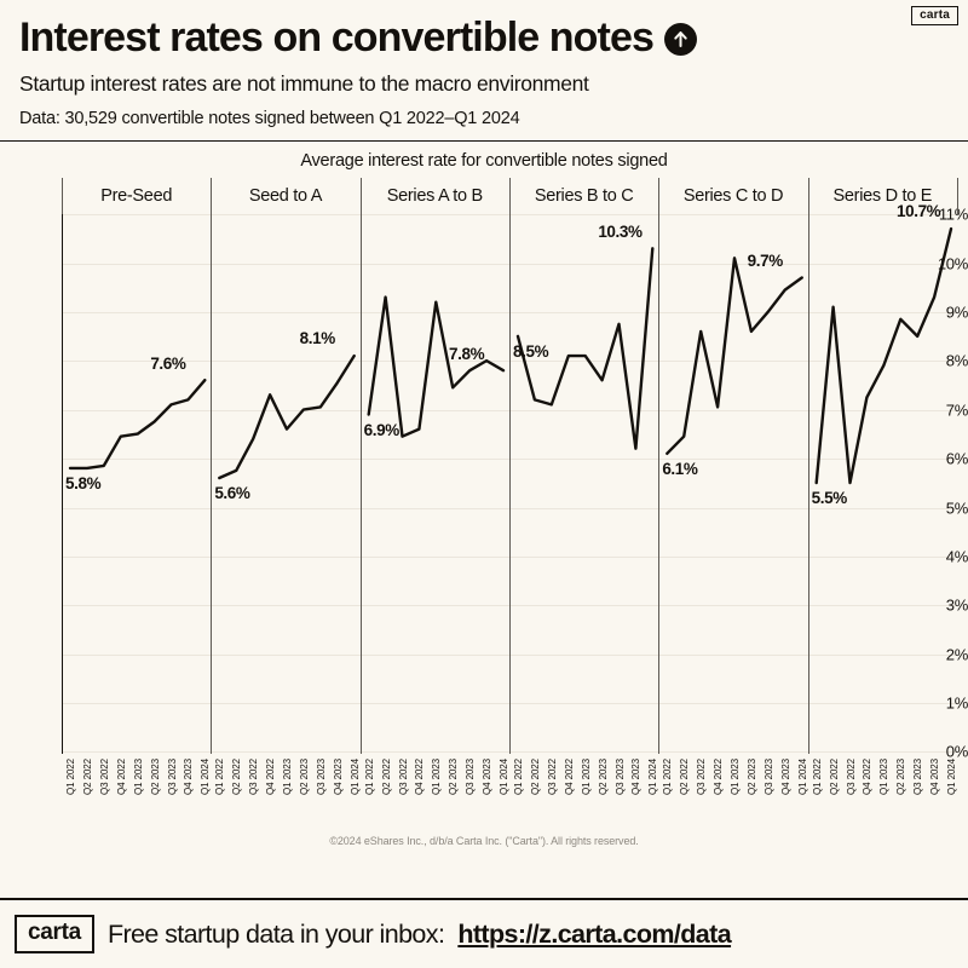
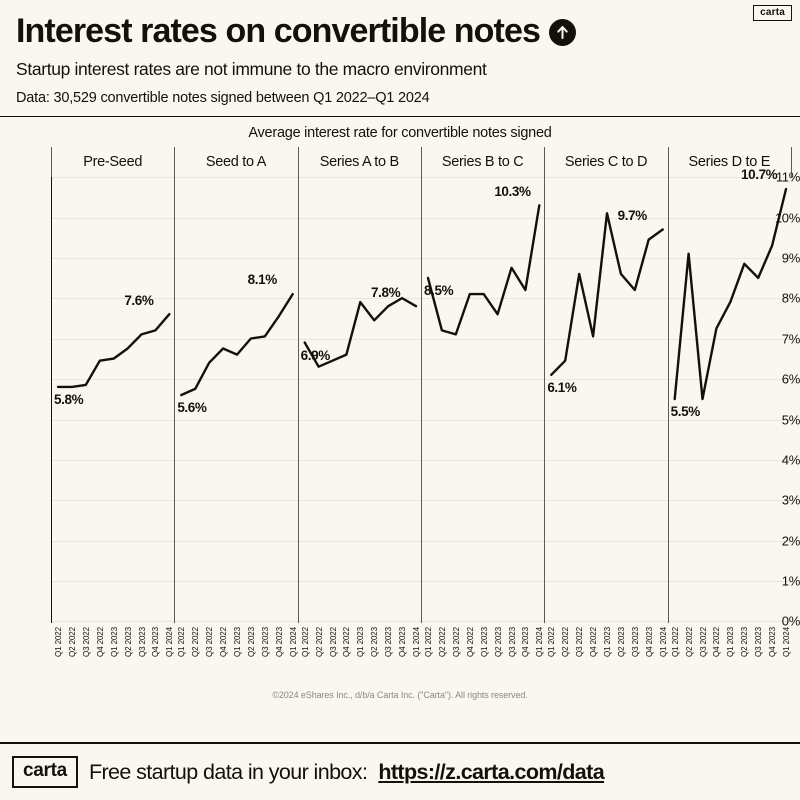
Series A to B/Q2 2022: 9.3% -> 6.3%
Seed to A/Q4 2022: 7.3% -> 6.8%
Series A to B/Q1 2023: 9.2% -> 7.9%
Series C to D/Q3 2023: 9.0% -> 8.2%
Series B to C/Q4 2023: 6.2% -> 8.2%
